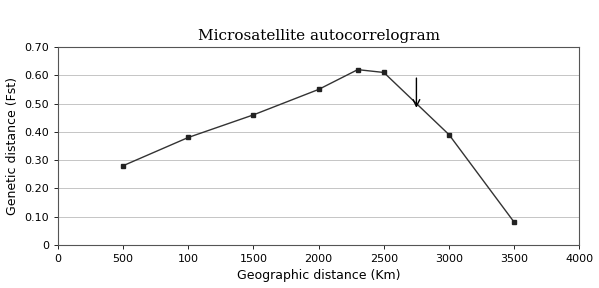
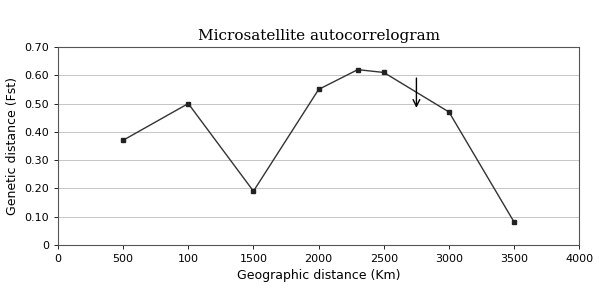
500: 0.28 -> 0.37
100: 0.38 -> 0.50
1500: 0.46 -> 0.19
3000: 0.39 -> 0.47
